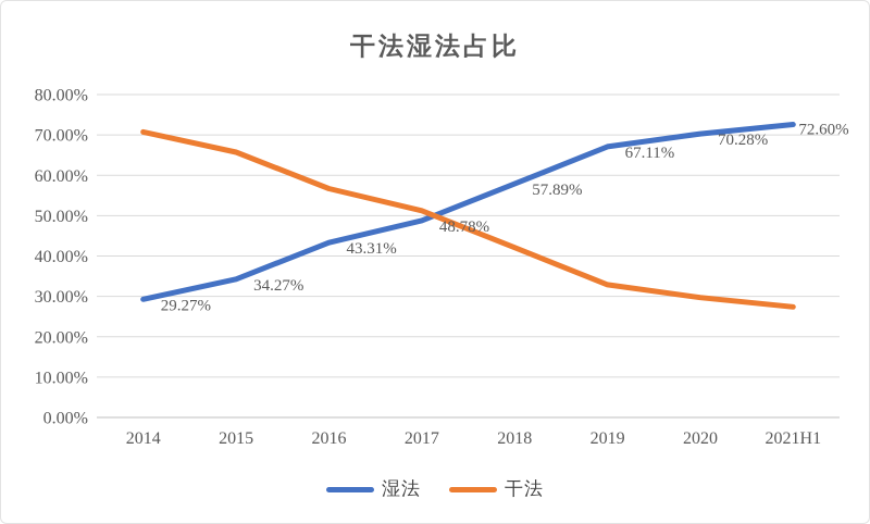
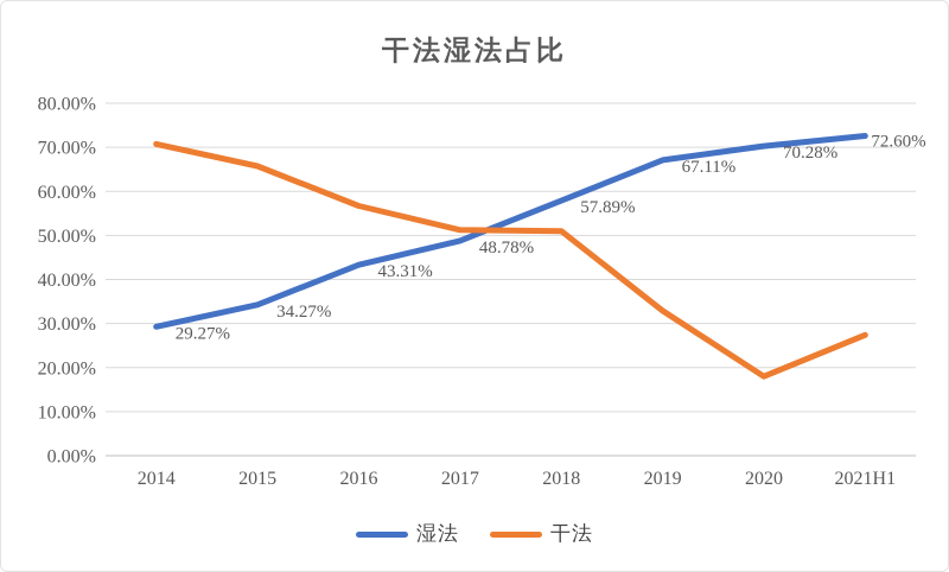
干法/2018: 42% -> 51%
干法/2020: 30% -> 18%
